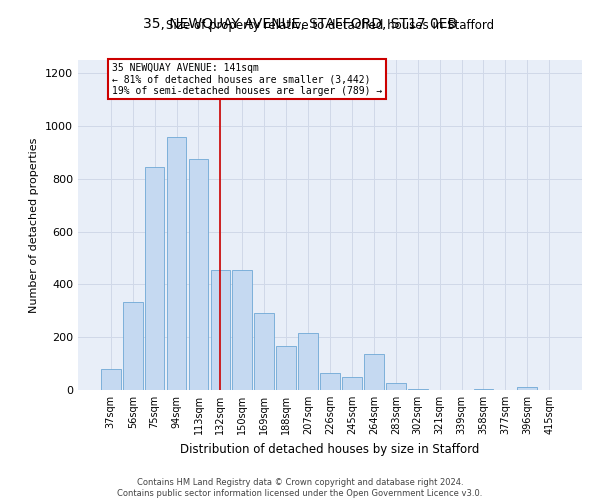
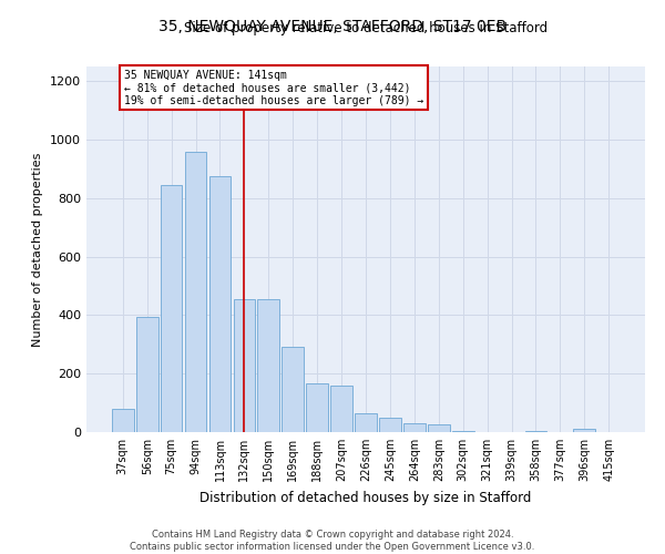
56sqm: 335 -> 395
207sqm: 215 -> 160
264sqm: 135 -> 30
